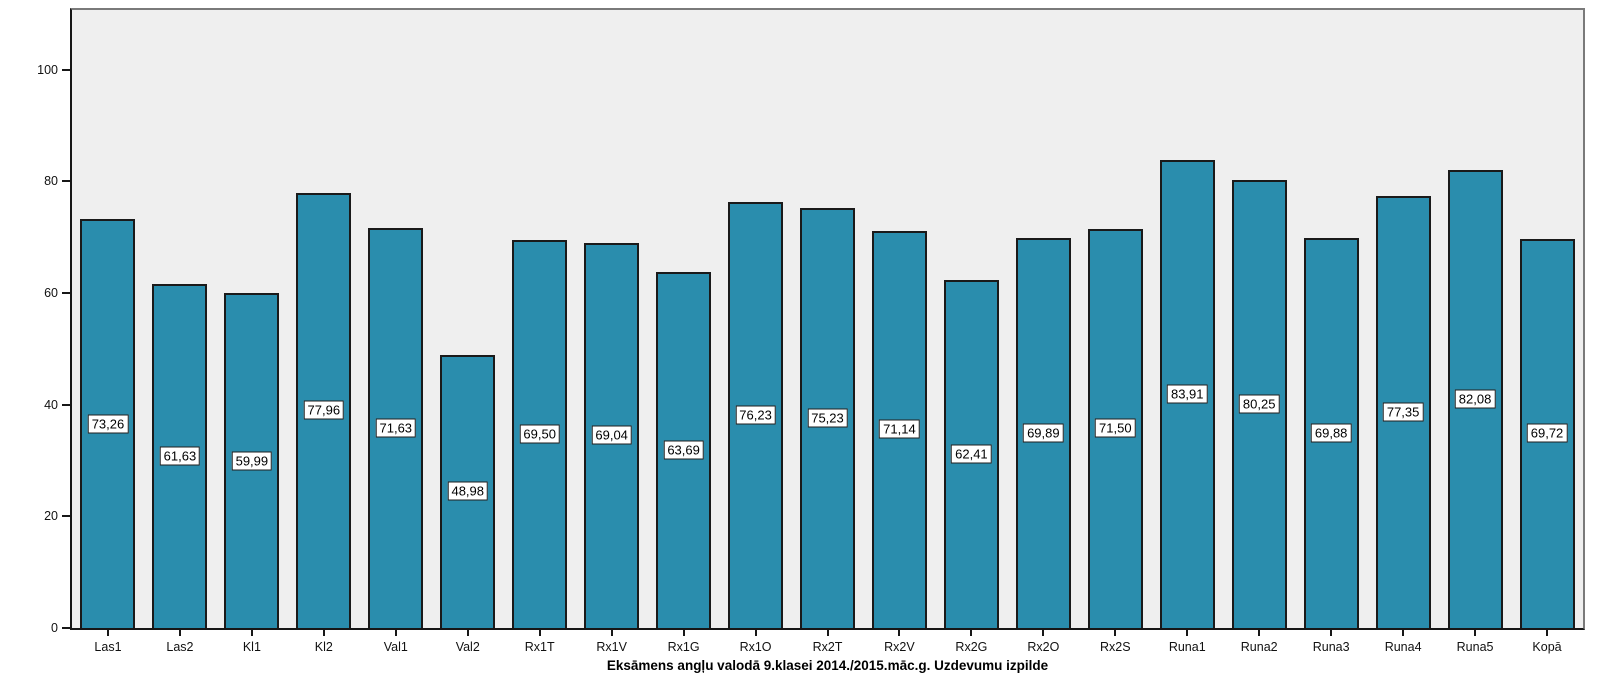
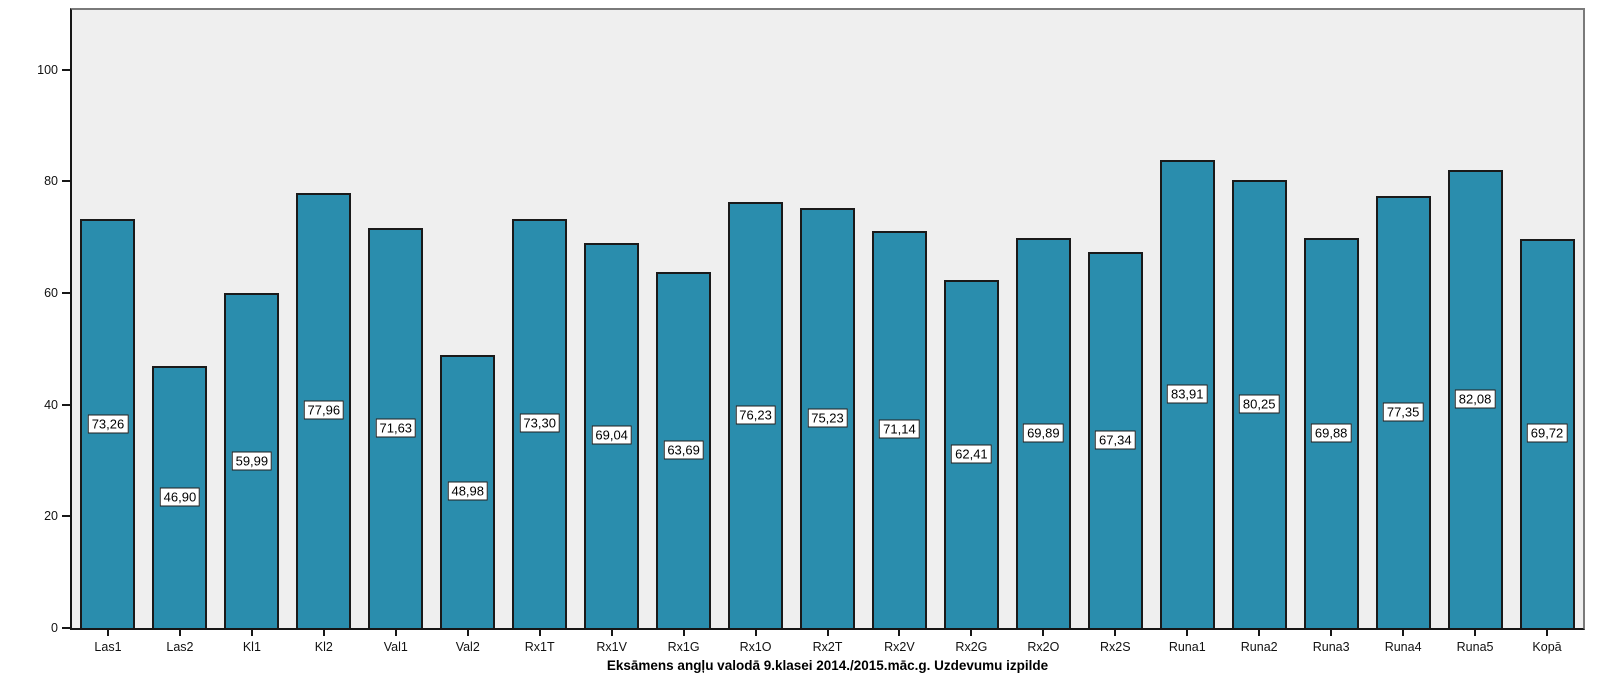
Las2: 61,63 -> 46,90
Rx1T: 69,50 -> 73,30
Rx2S: 71,50 -> 67,34
